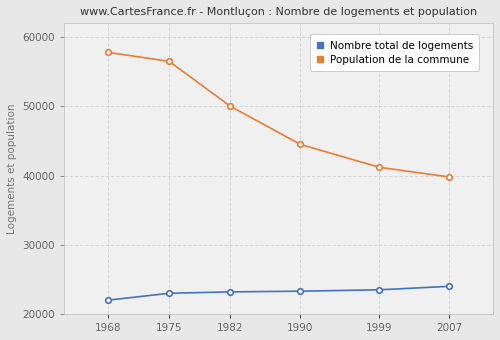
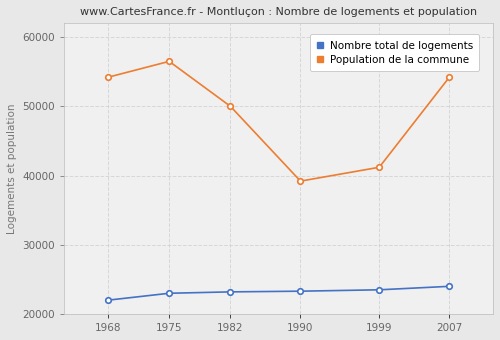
Population de la commune/1968: 57800 -> 54200
Population de la commune/1990: 44500 -> 39200
Population de la commune/2007: 39800 -> 54200
